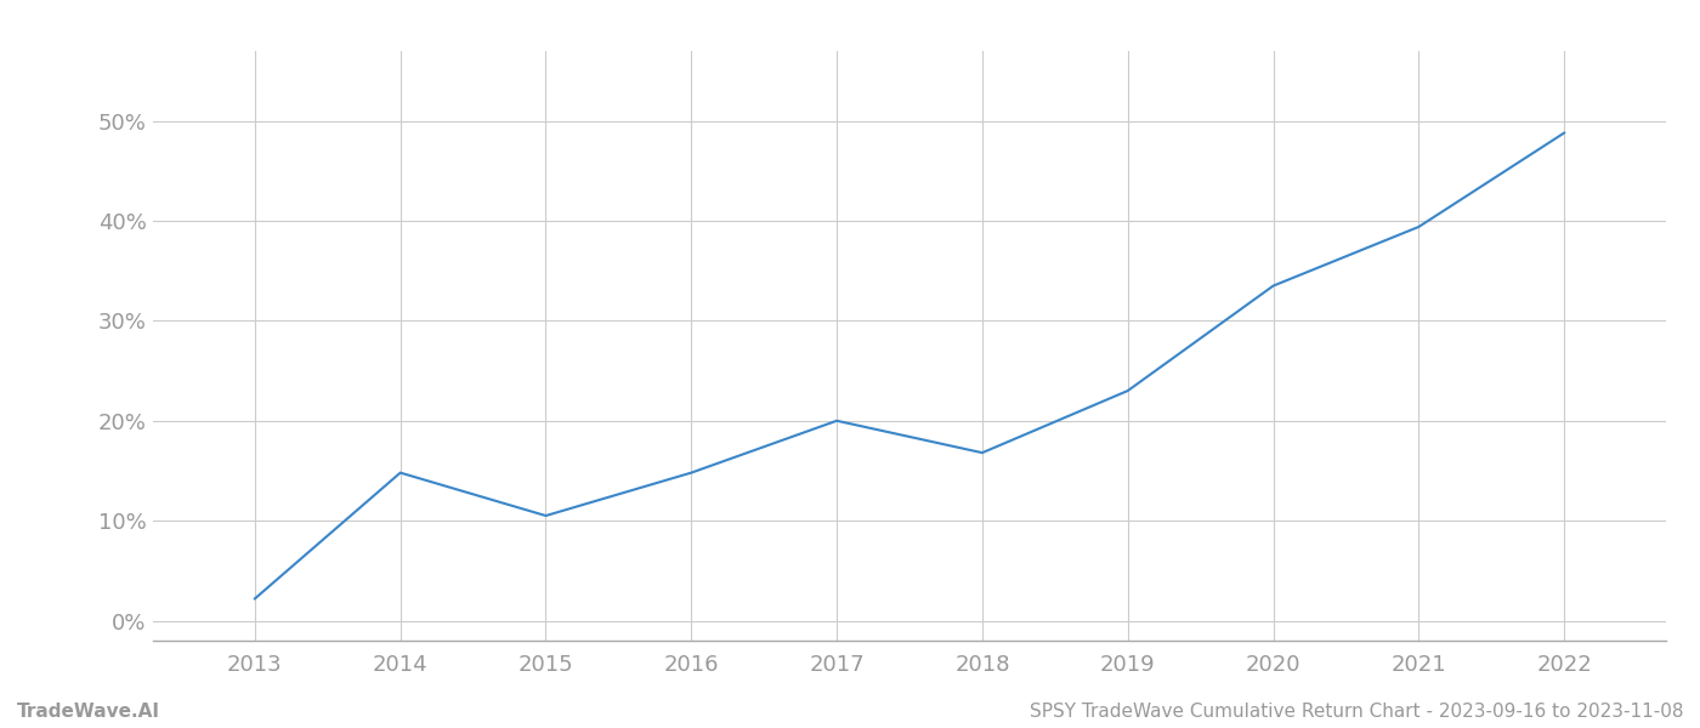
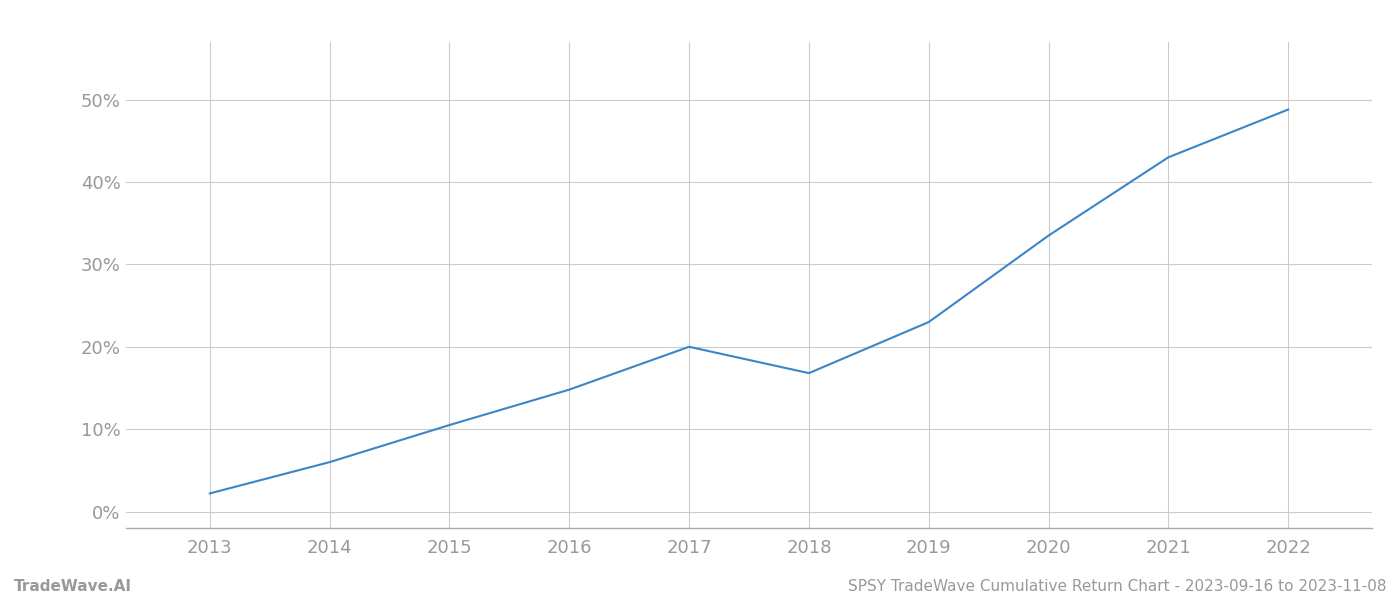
2014: 14.8% -> 6.0%
2021: 39.4% -> 43.0%
